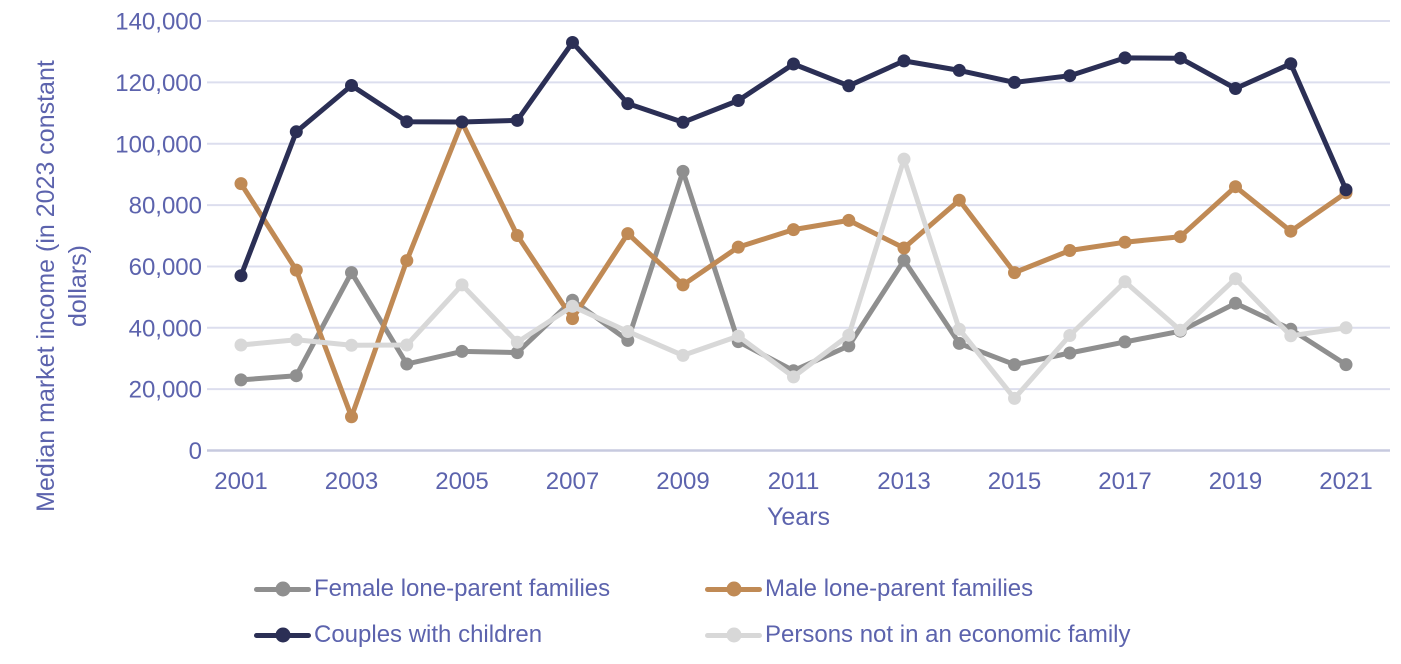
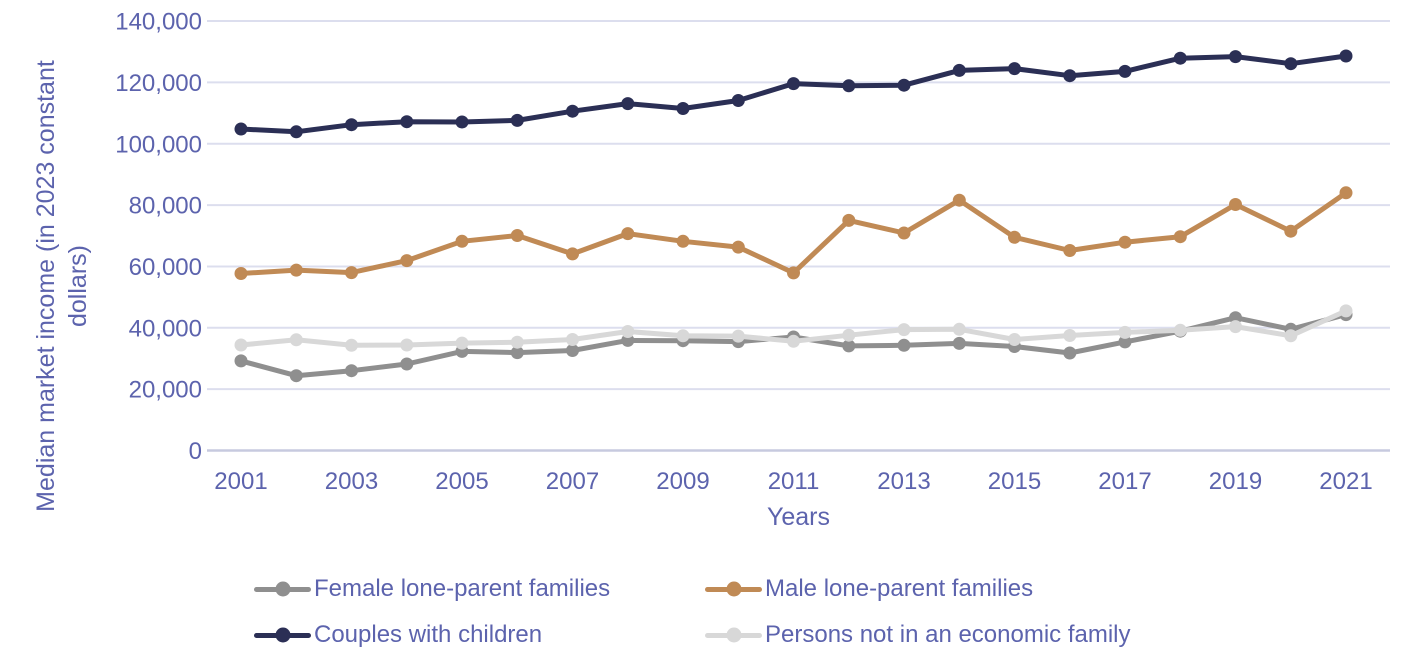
Female lone-parent families/2001: 23000 -> 29000
Male lone-parent families/2001: 87000 -> 58000
Couples with children/2001: 57000 -> 105000
Female lone-parent families/2003: 58000 -> 26000
Male lone-parent families/2003: 11000 -> 58000
Couples with children/2003: 119000 -> 106000
Male lone-parent families/2005: 107000 -> 68000
Persons not in an economic family/2005: 54000 -> 35000
Female lone-parent families/2007: 49000 -> 33000
Male lone-parent families/2007: 43000 -> 64000
Couples with children/2007: 133000 -> 111000
Persons not in an economic family/2007: 47000 -> 36000
Female lone-parent families/2009: 91000 -> 36000
Male lone-parent families/2009: 54000 -> 68000
Couples with children/2009: 107000 -> 112000
Persons not in an economic family/2009: 31000 -> 37000
Female lone-parent families/2011: 26000 -> 37000
Male lone-parent families/2011: 72000 -> 58000
Couples with children/2011: 126000 -> 120000
Persons not in an economic family/2011: 24000 -> 36000
Female lone-parent families/2013: 62000 -> 34000
Male lone-parent families/2013: 66000 -> 71000
Couples with children/2013: 127000 -> 119000
Persons not in an economic family/2013: 95000 -> 39000
Female lone-parent families/2015: 28000 -> 34000
Male lone-parent families/2015: 58000 -> 70000
Couples with children/2015: 120000 -> 124000
Persons not in an economic family/2015: 17000 -> 36000
Couples with children/2017: 128000 -> 124000
Persons not in an economic family/2017: 55000 -> 38000
Female lone-parent families/2019: 48000 -> 43000
Male lone-parent families/2019: 86000 -> 80000
Couples with children/2019: 118000 -> 128000
Persons not in an economic family/2019: 56000 -> 40000
Female lone-parent families/2021: 28000 -> 44000
Couples with children/2021: 85000 -> 129000
Persons not in an economic family/2021: 40000 -> 46000
